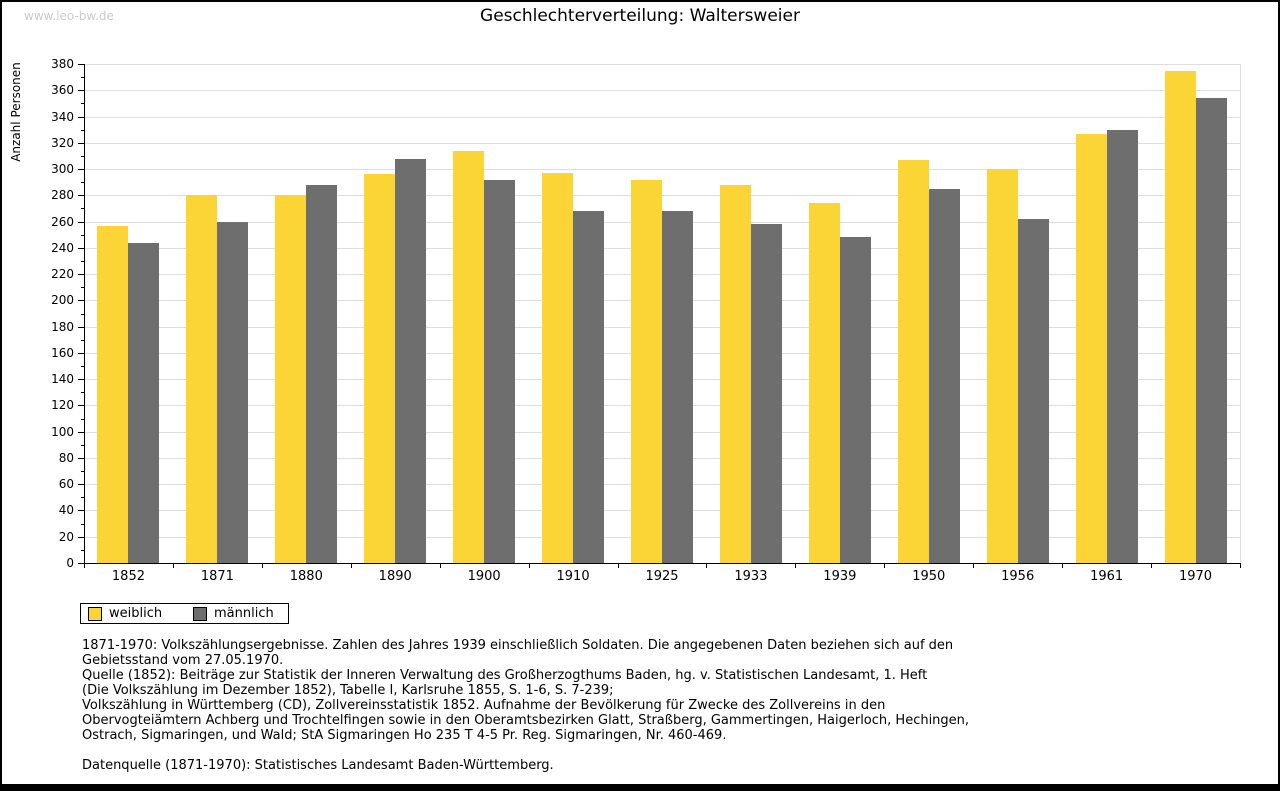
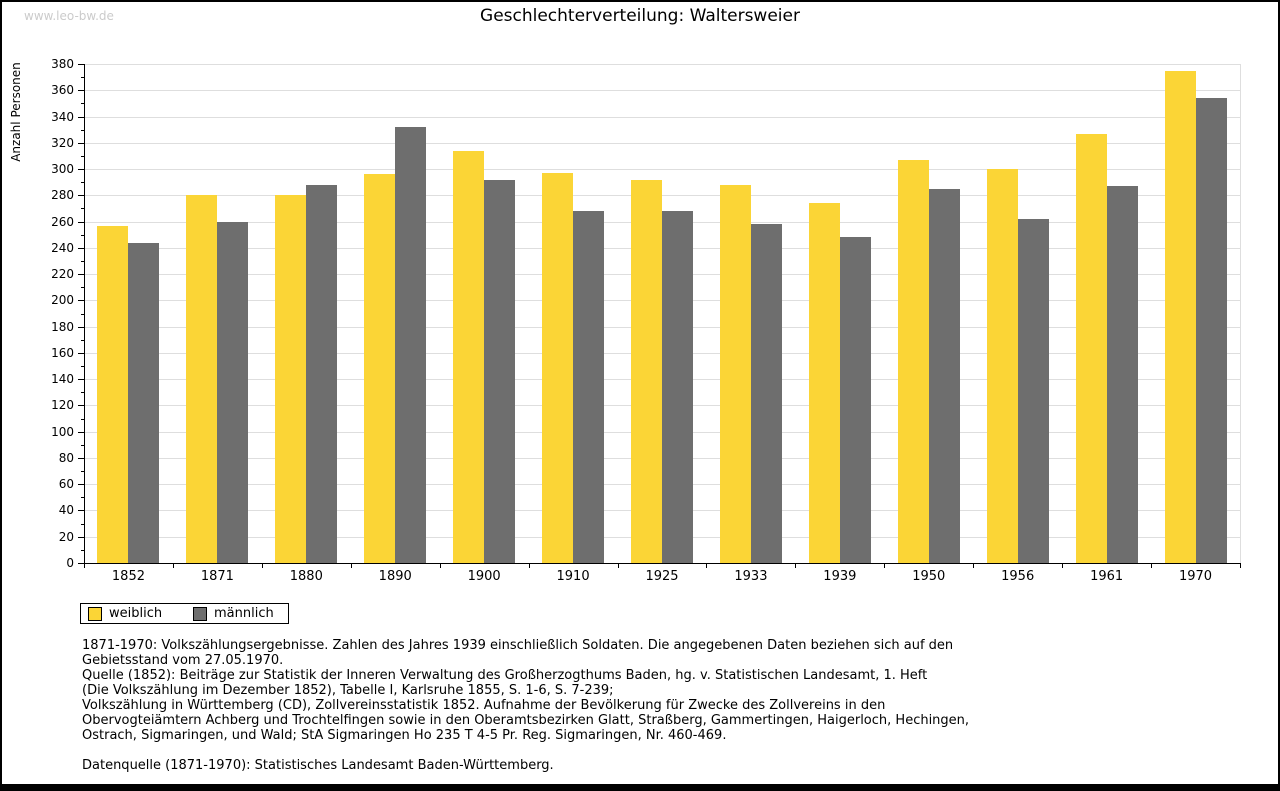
männlich/1890: 308 -> 332
männlich/1961: 330 -> 287
